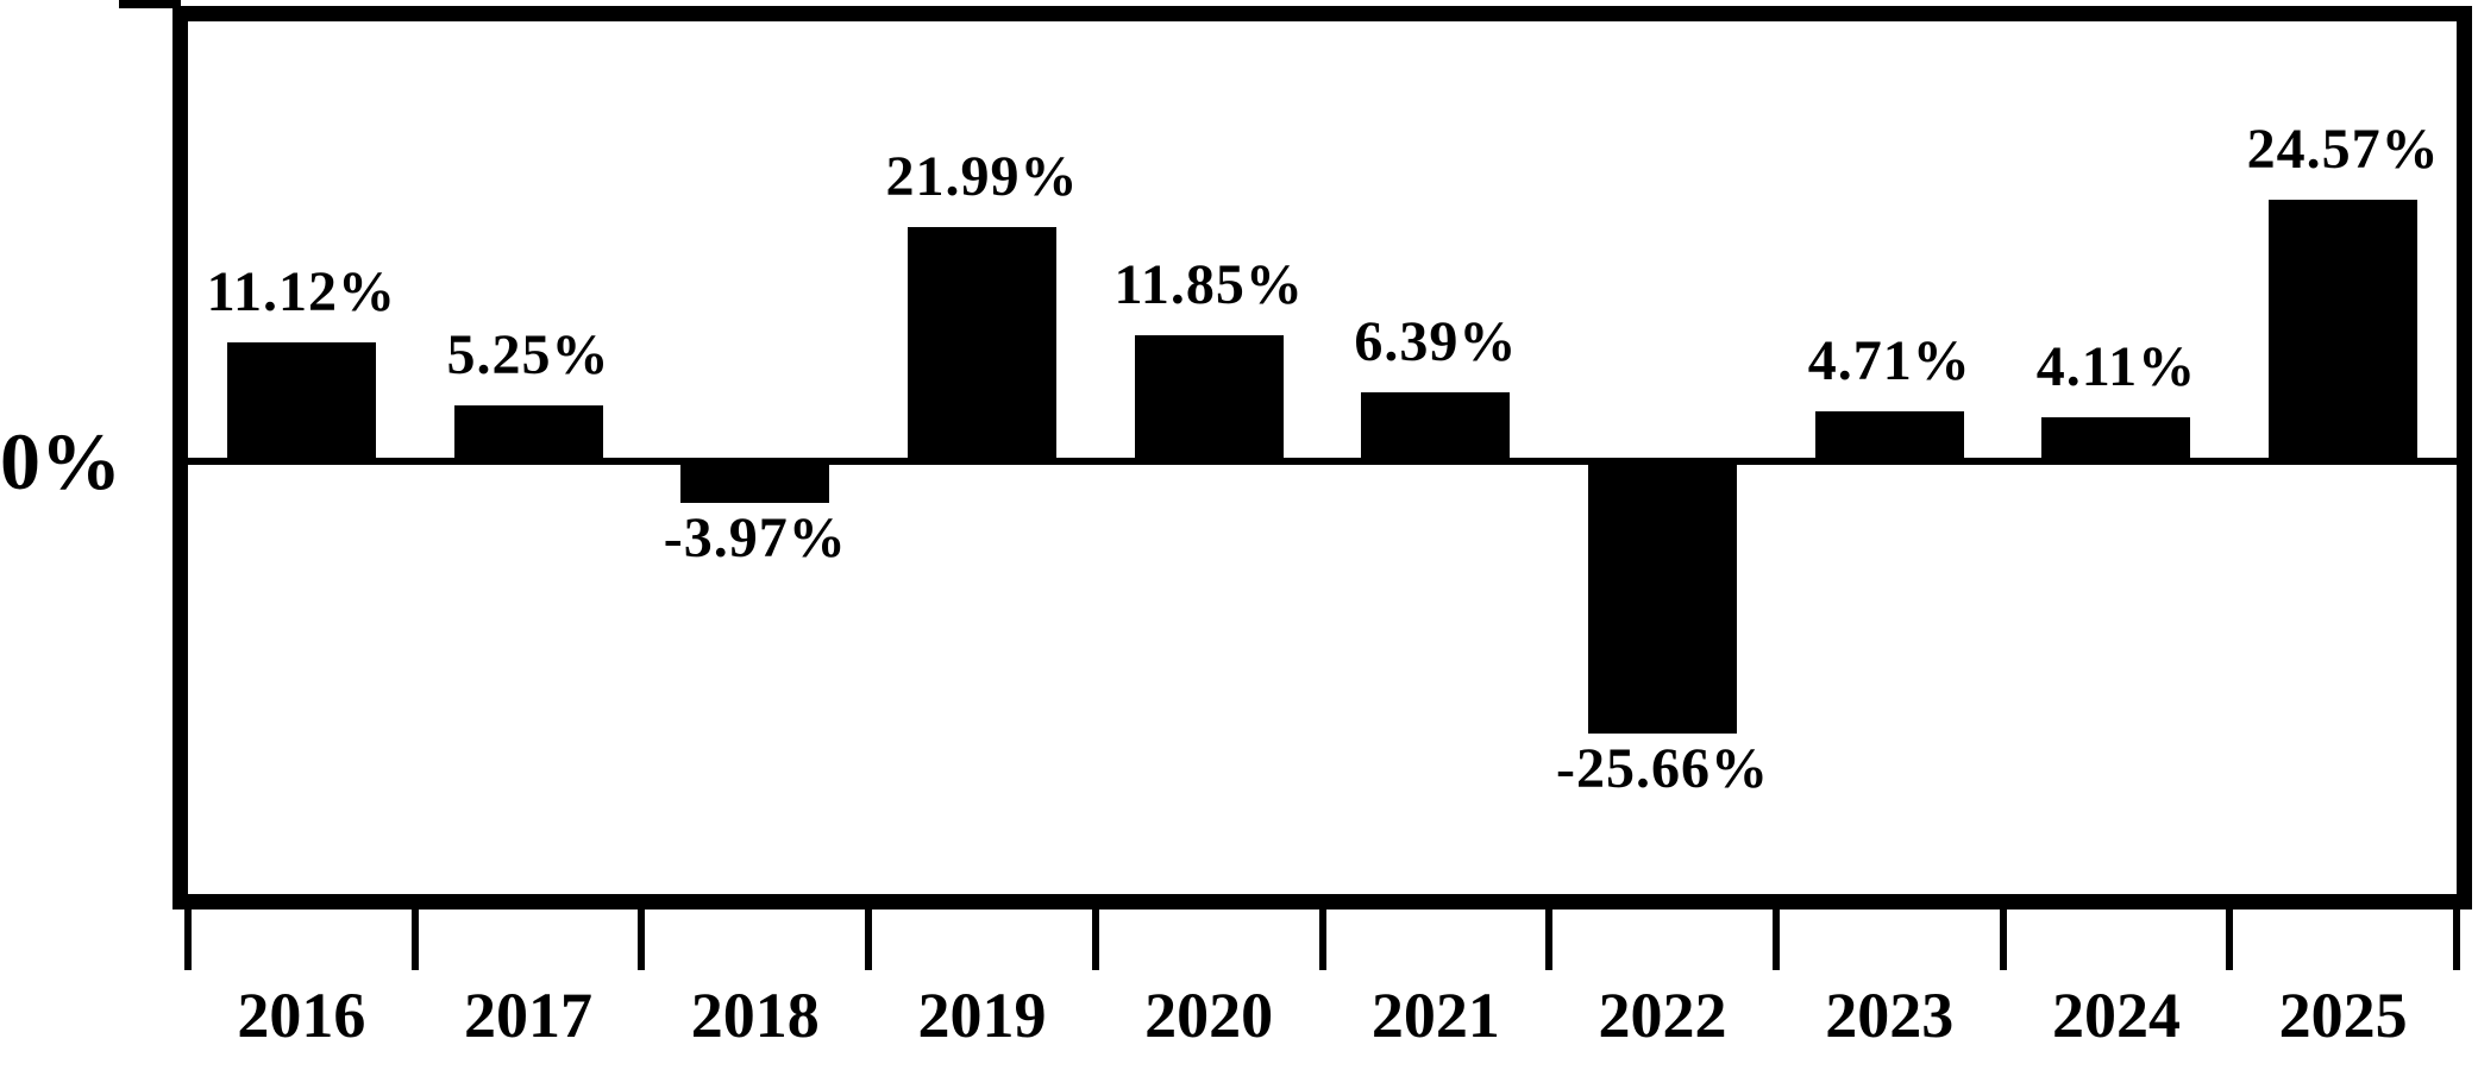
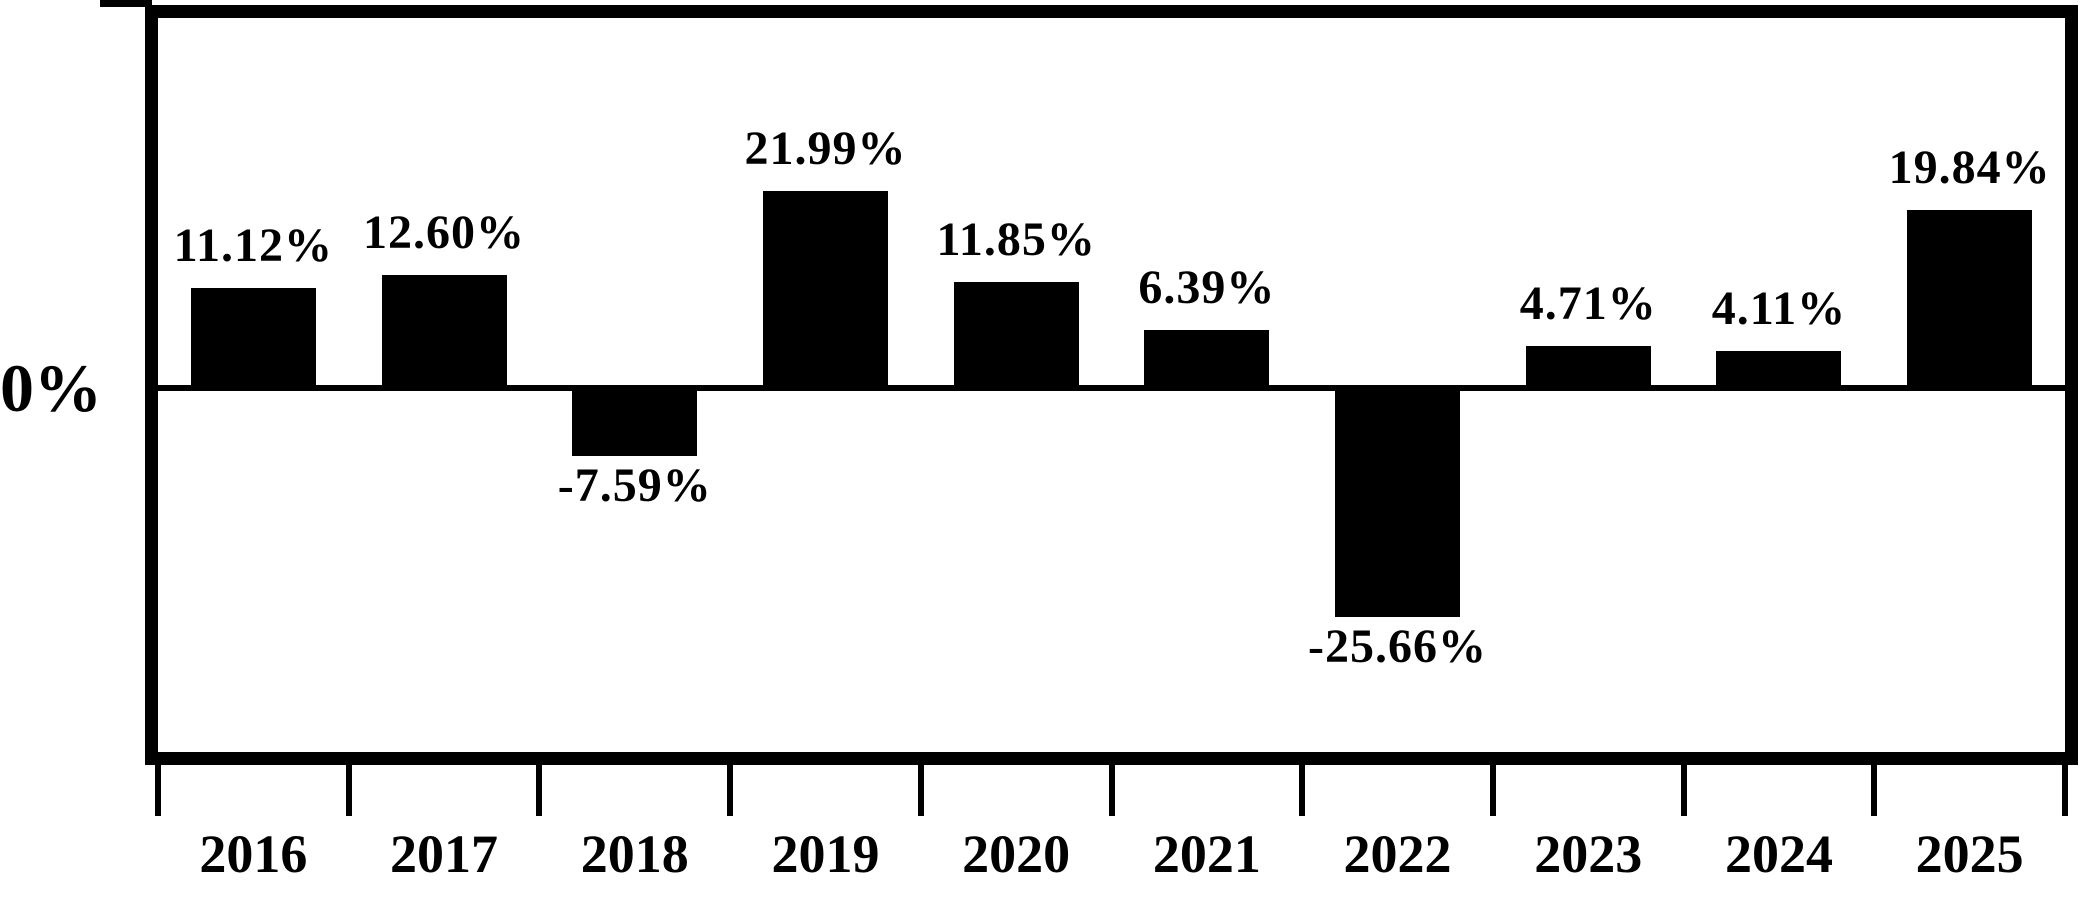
2017: 5.25% -> 12.60%
2018: -3.97% -> -7.59%
2025: 24.57% -> 19.84%
